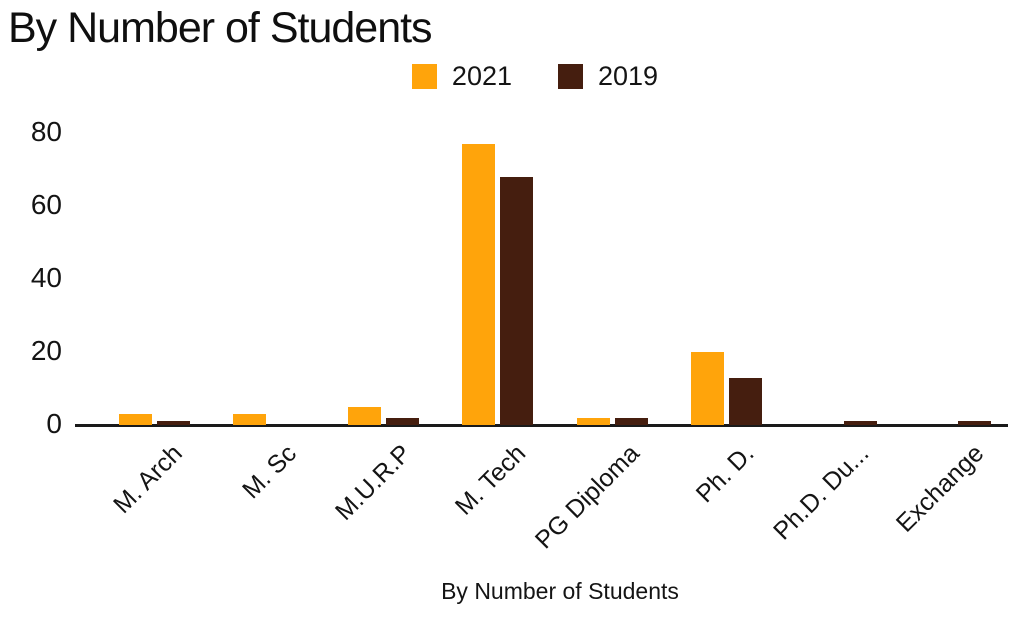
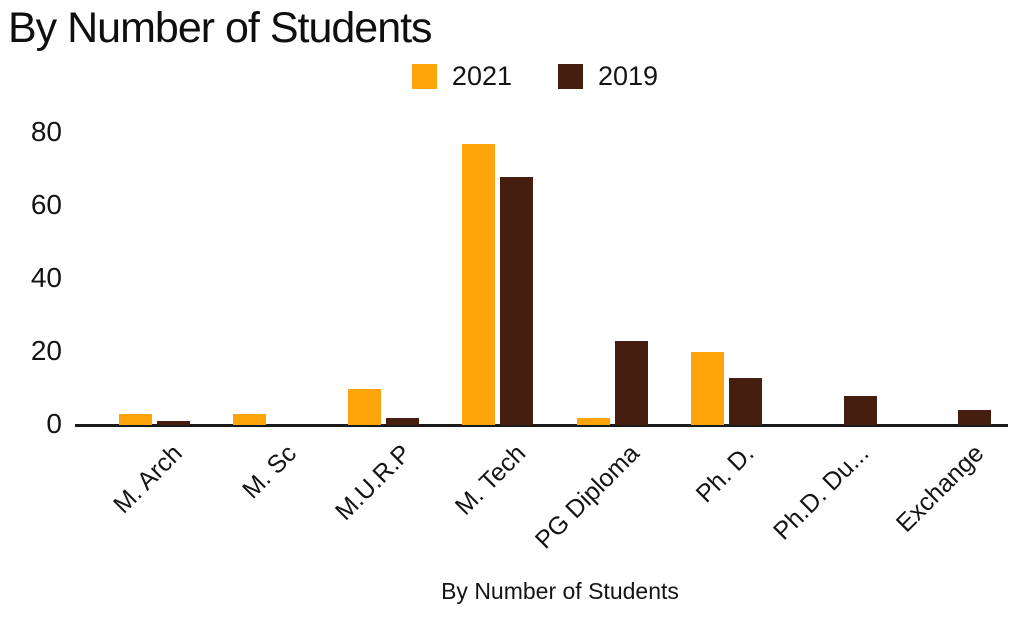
2021/M.U.R.P: 5 -> 10
2019/PG Diploma: 2 -> 23
2019/Ph.D. Du...: 1 -> 8
2019/Exchange: 1 -> 4
